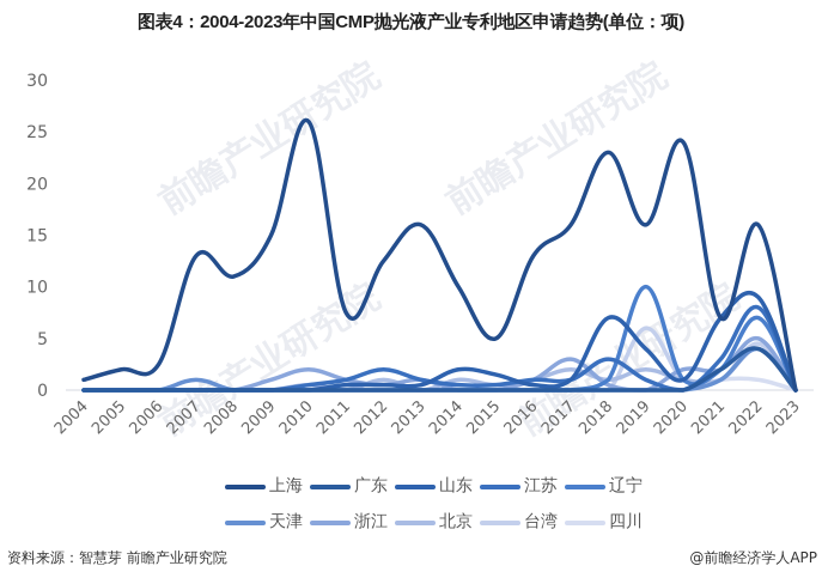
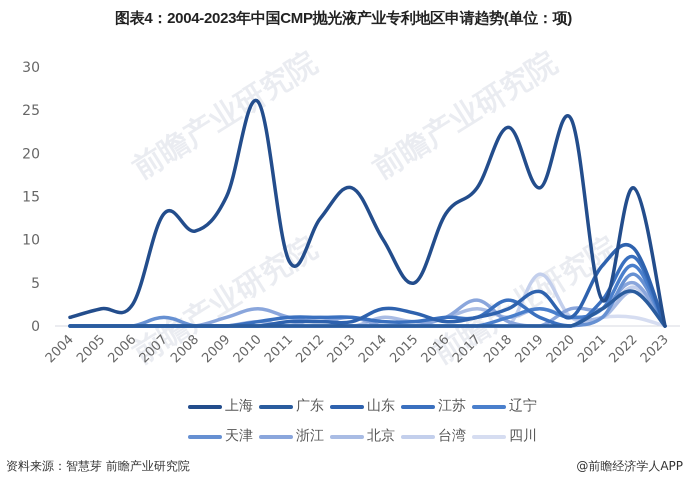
江苏/2012: 2 -> 1
山东/2018: 7 -> 2
辽宁/2019: 10 -> 2
上海/2021: 7 -> 3
天津/2022: 4 -> 6
